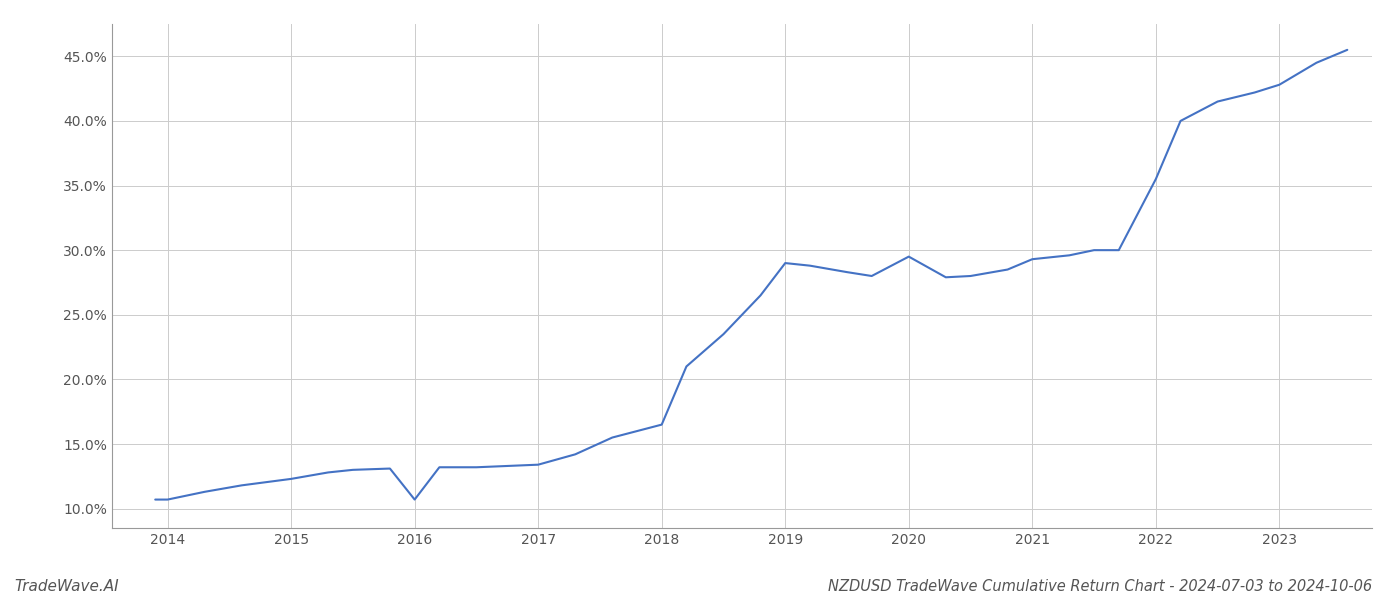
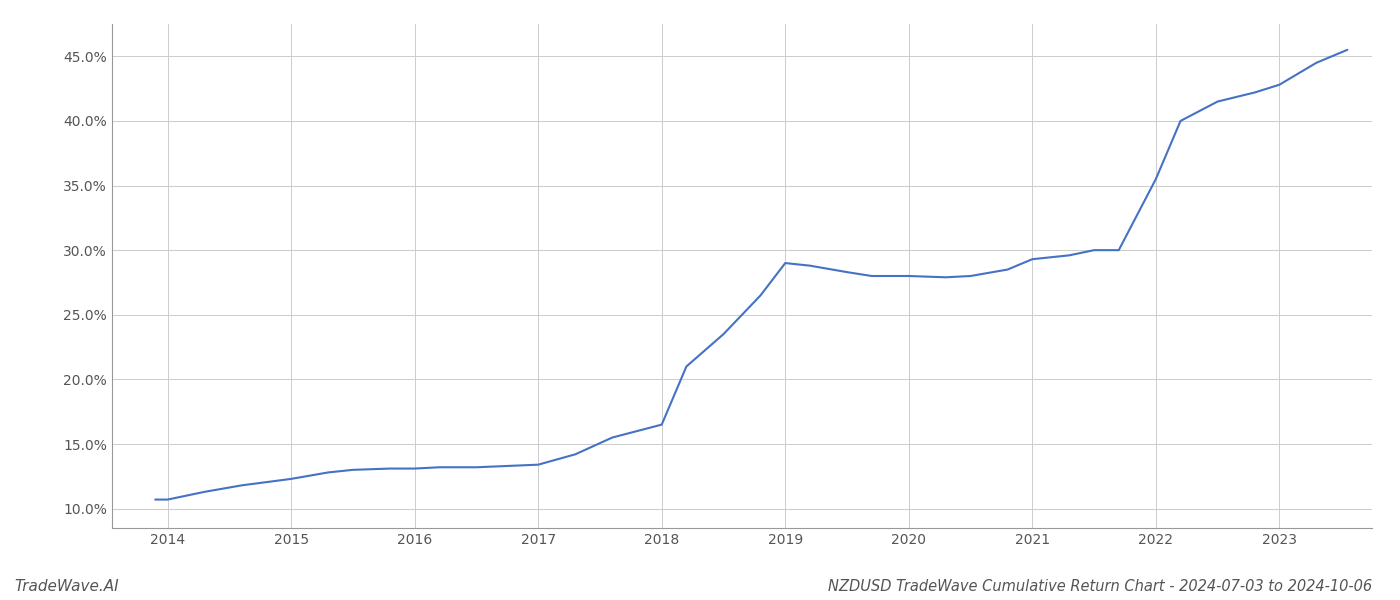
2016: 10.7% -> 13.1%
2020: 29.5% -> 28.0%
